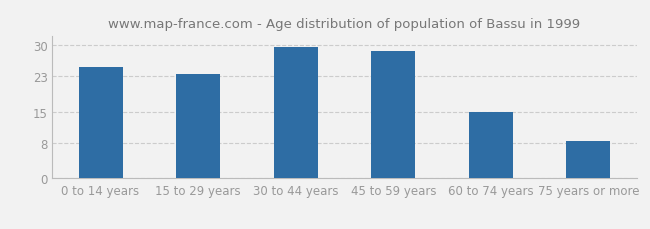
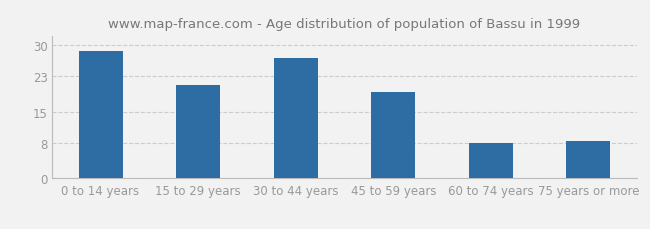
0 to 14 years: 25.0 -> 28.5
15 to 29 years: 23.5 -> 21.0
30 to 44 years: 29.5 -> 27.0
45 to 59 years: 28.5 -> 19.5
60 to 74 years: 15.0 -> 8.0
